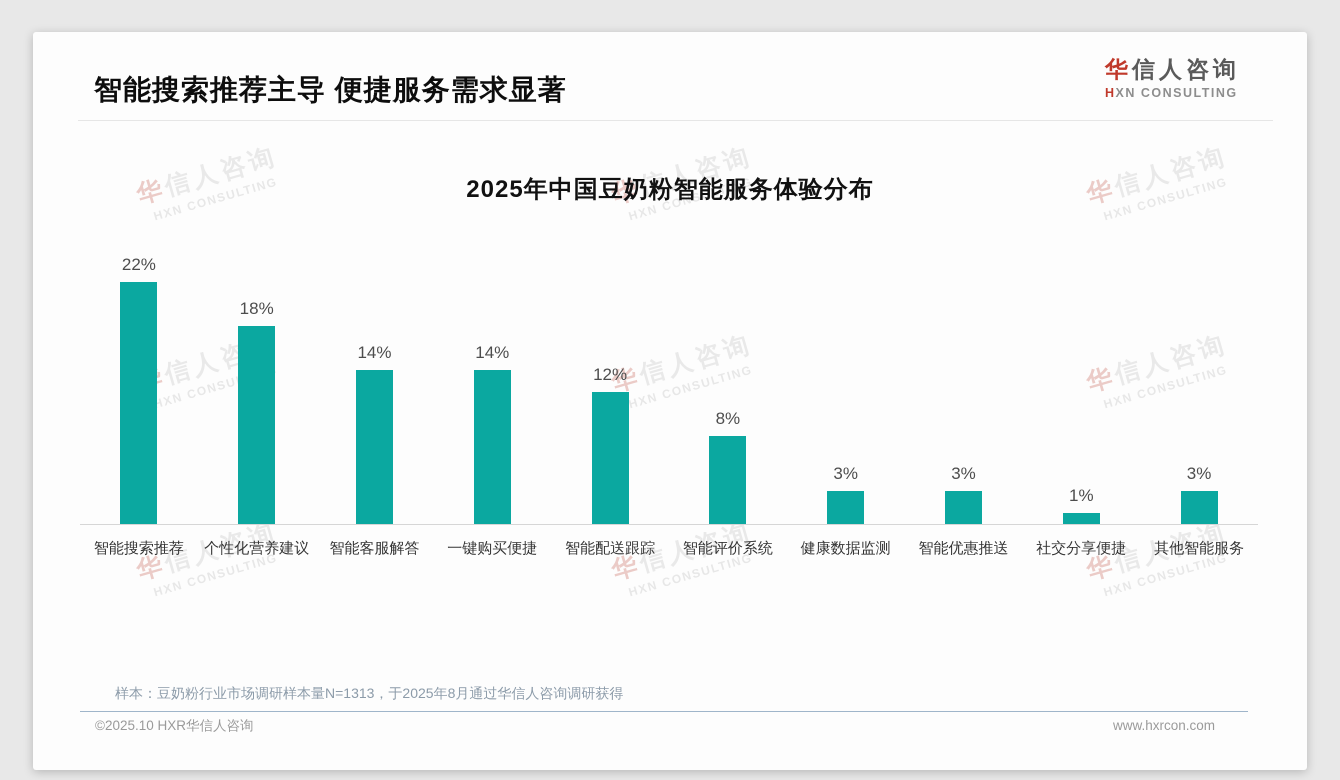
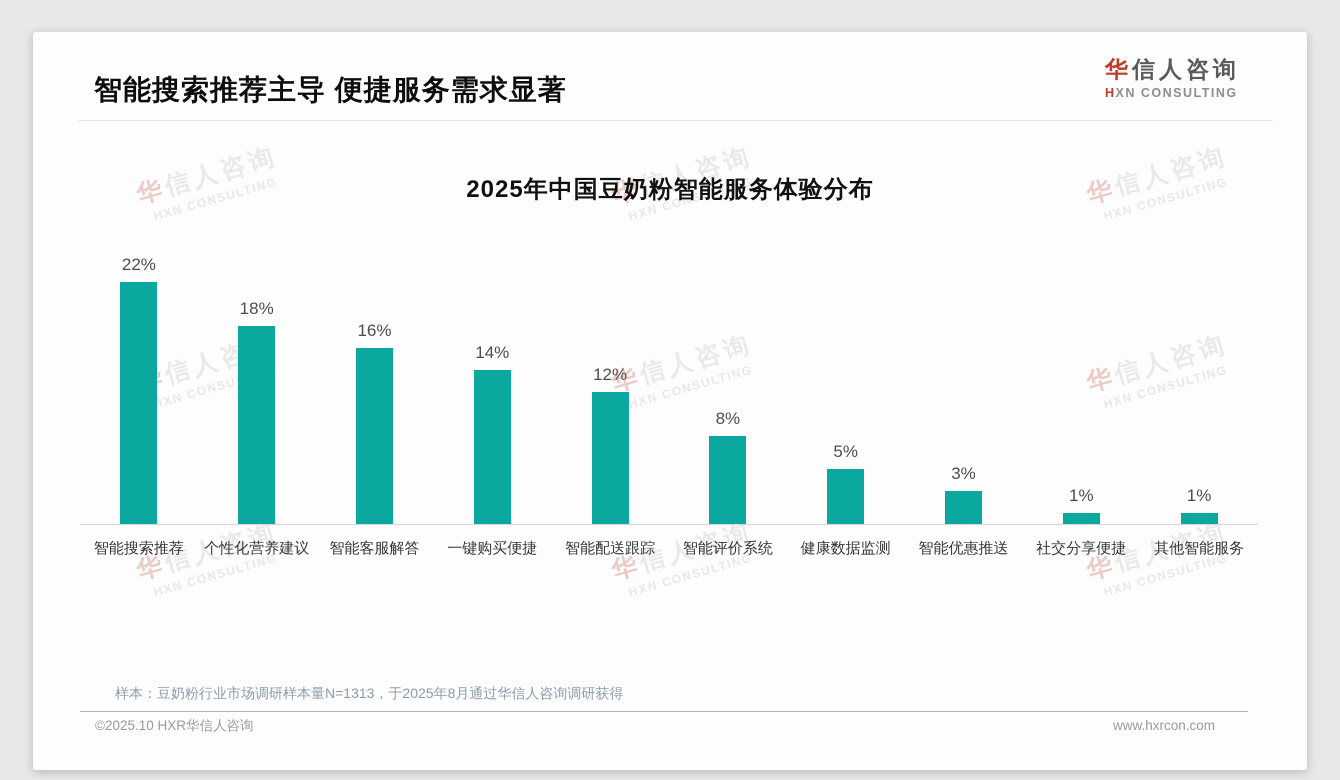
智能客服解答: 14% -> 16%
健康数据监测: 3% -> 5%
其他智能服务: 3% -> 1%
